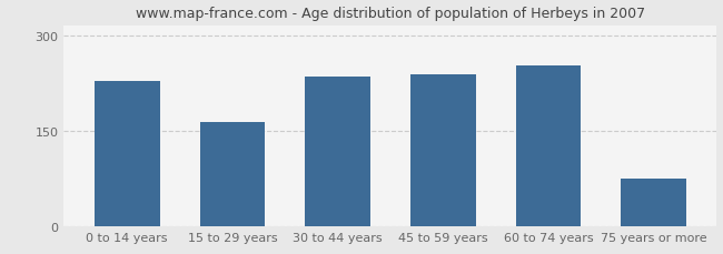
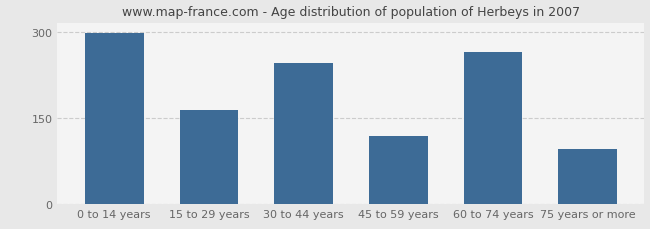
0 to 14 years: 228 -> 298
30 to 44 years: 235 -> 246
45 to 59 years: 238 -> 118
60 to 74 years: 253 -> 264
75 years or more: 75 -> 96
